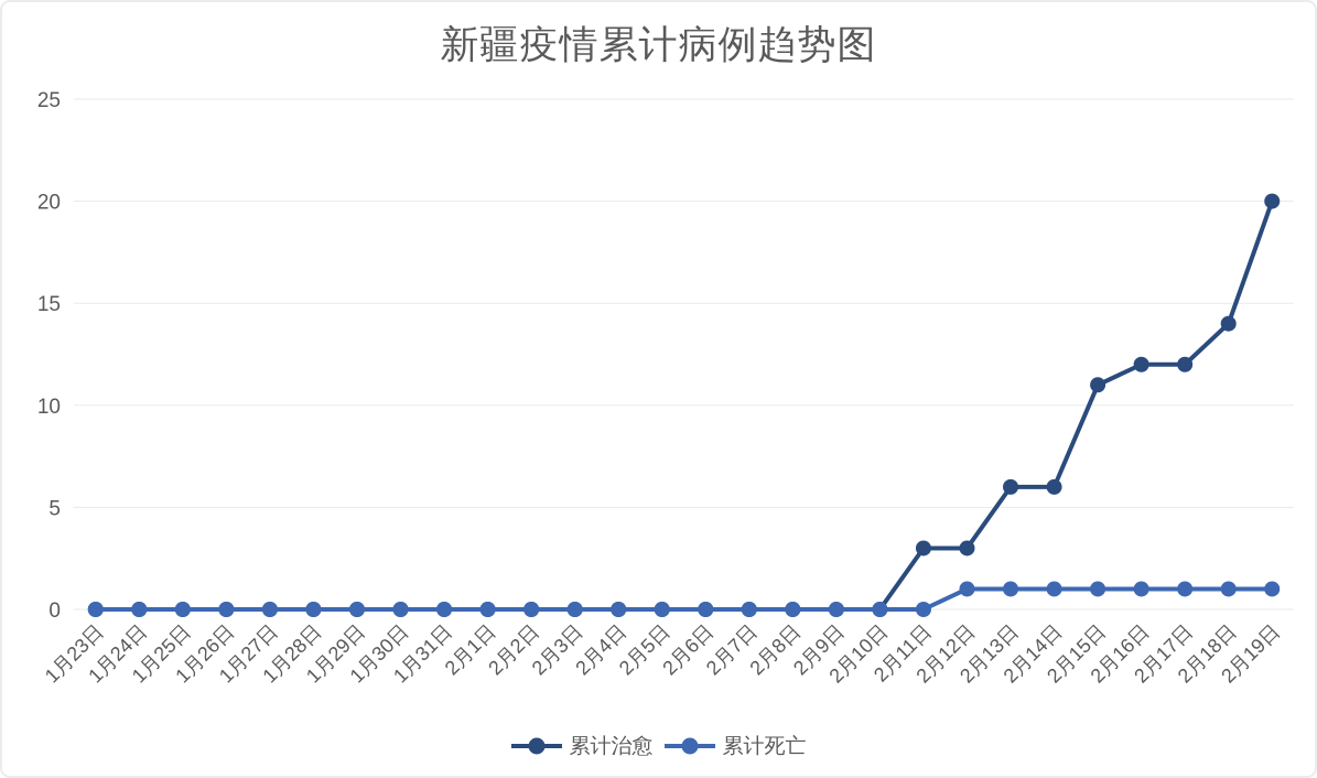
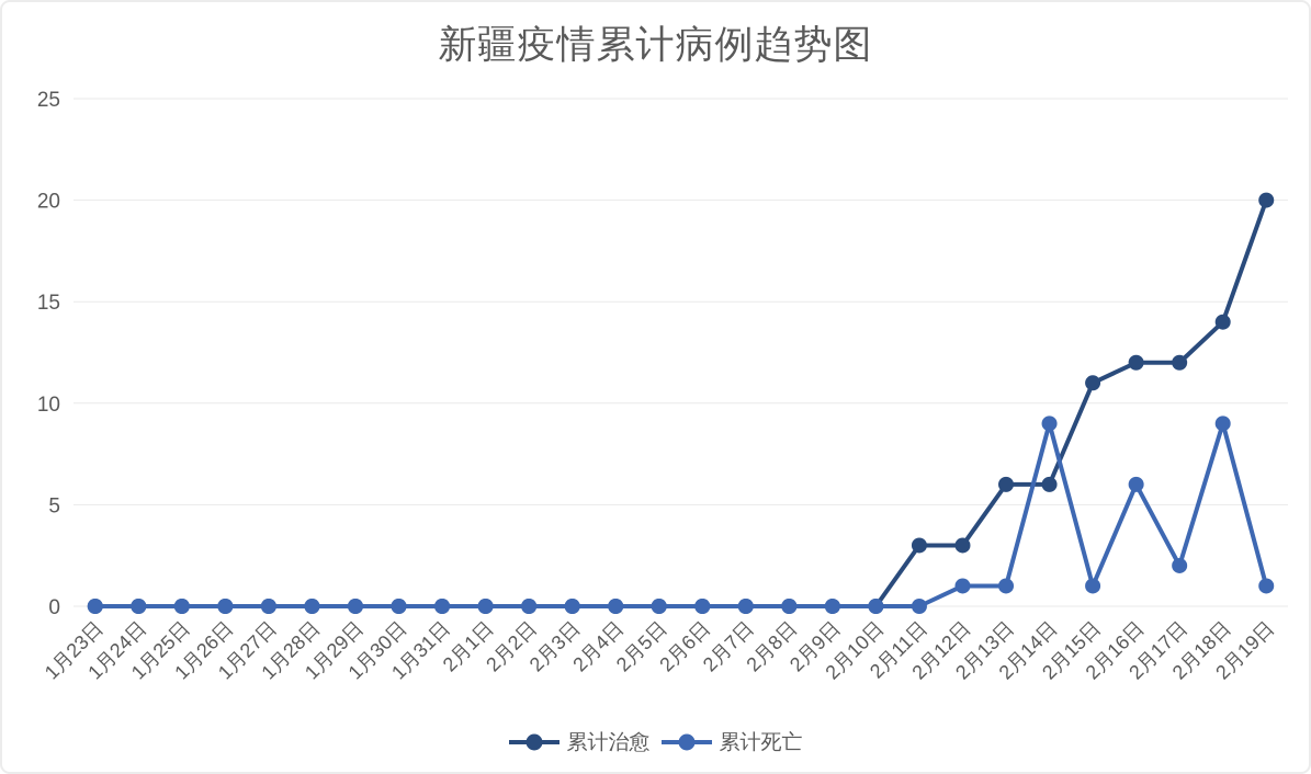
累计死亡/2月14日: 1 -> 9
累计死亡/2月16日: 1 -> 6
累计死亡/2月17日: 1 -> 2
累计死亡/2月18日: 1 -> 9
